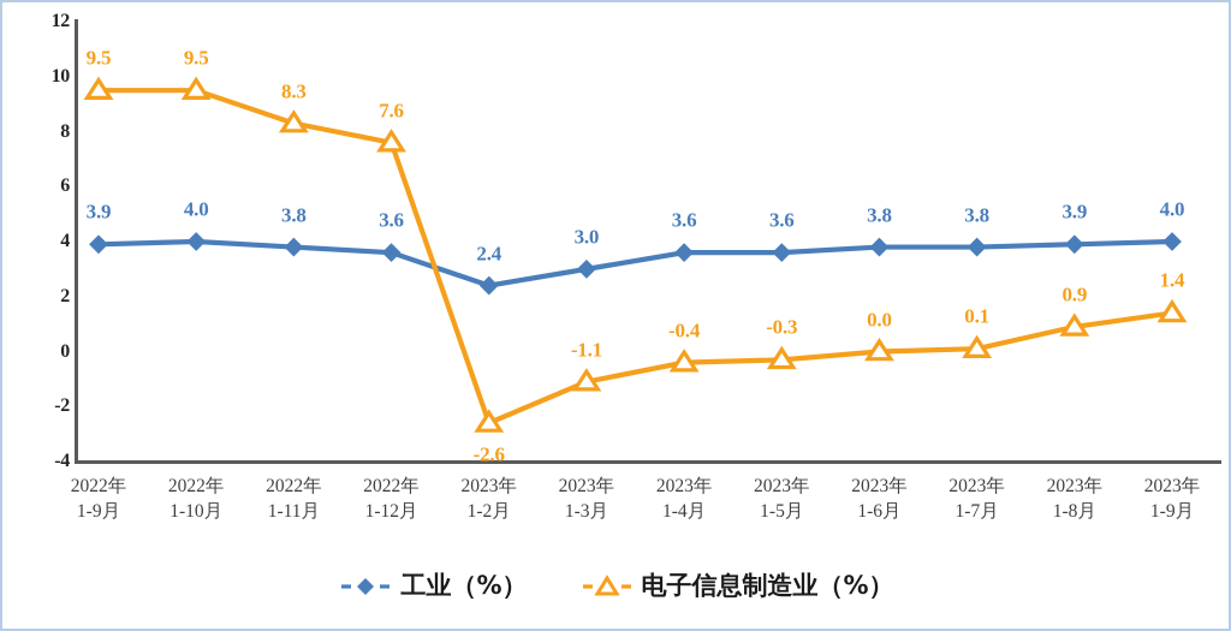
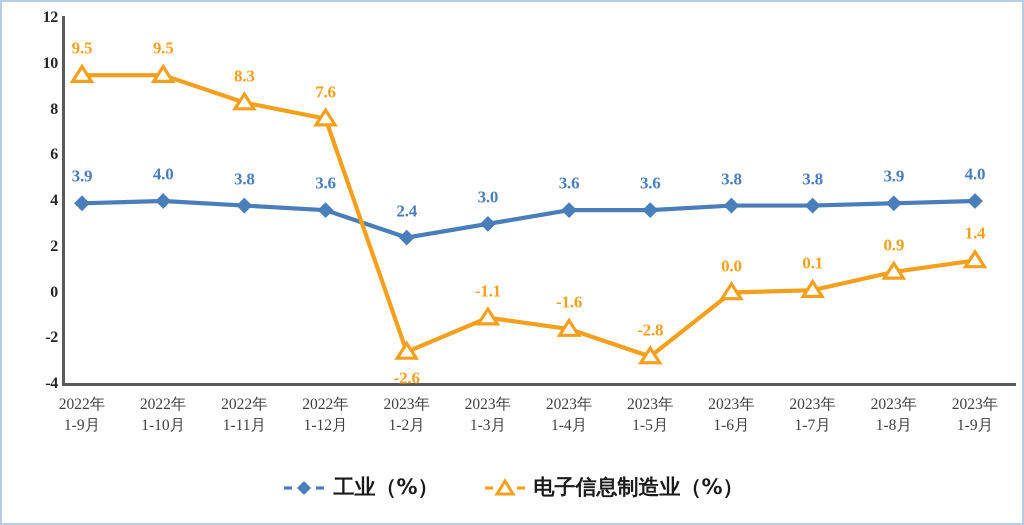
电子信息制造业（%）/2023年 1-4月: -0.4 -> -1.6
电子信息制造业（%）/2023年 1-5月: -0.3 -> -2.8
